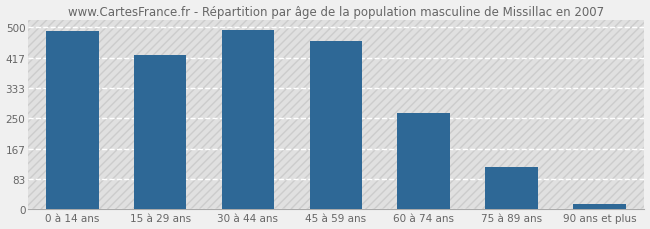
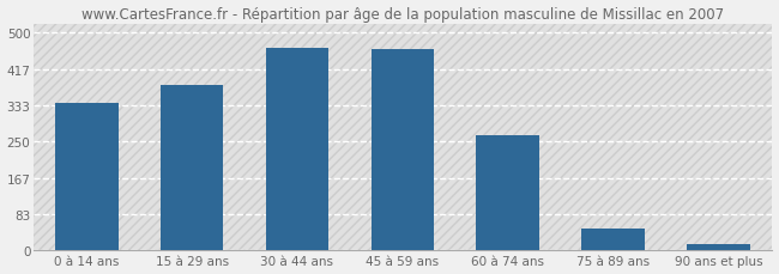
0 à 14 ans: 490 -> 340
15 à 29 ans: 425 -> 380
30 à 44 ans: 492 -> 465
75 à 89 ans: 117 -> 50
